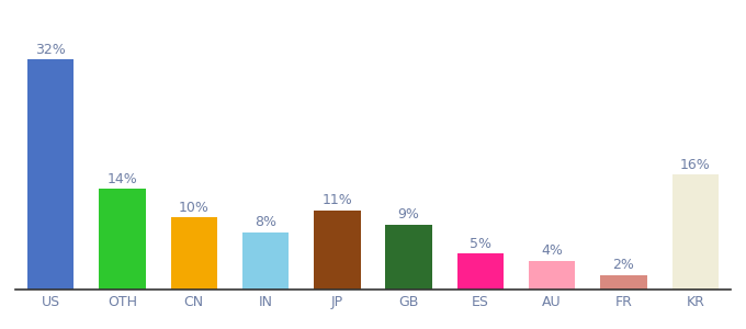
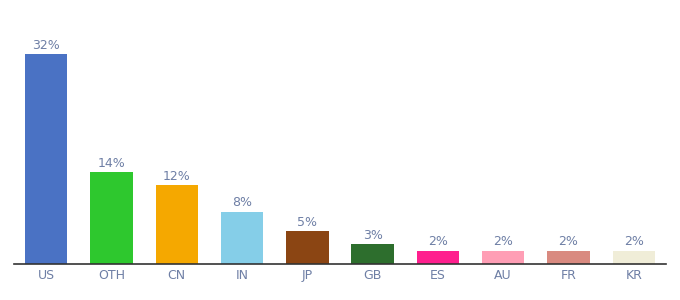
CN: 10% -> 12%
JP: 11% -> 5%
GB: 9% -> 3%
ES: 5% -> 2%
AU: 4% -> 2%
KR: 16% -> 2%
